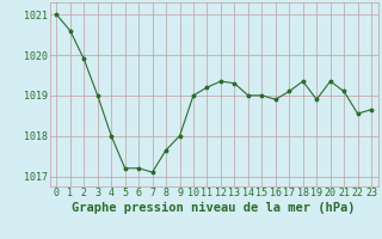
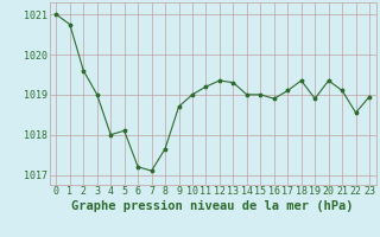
1: 1020.60 -> 1020.75
2: 1019.90 -> 1019.60
5: 1017.20 -> 1018.10
9: 1018.00 -> 1018.70
23: 1018.65 -> 1018.95
